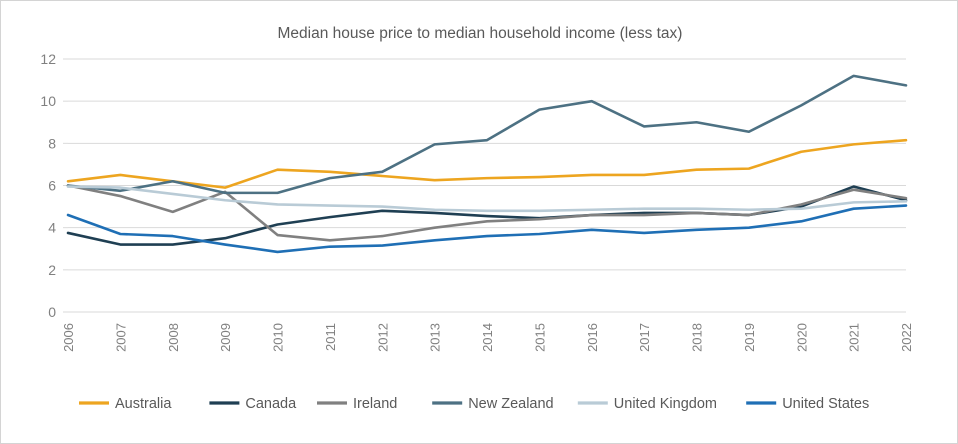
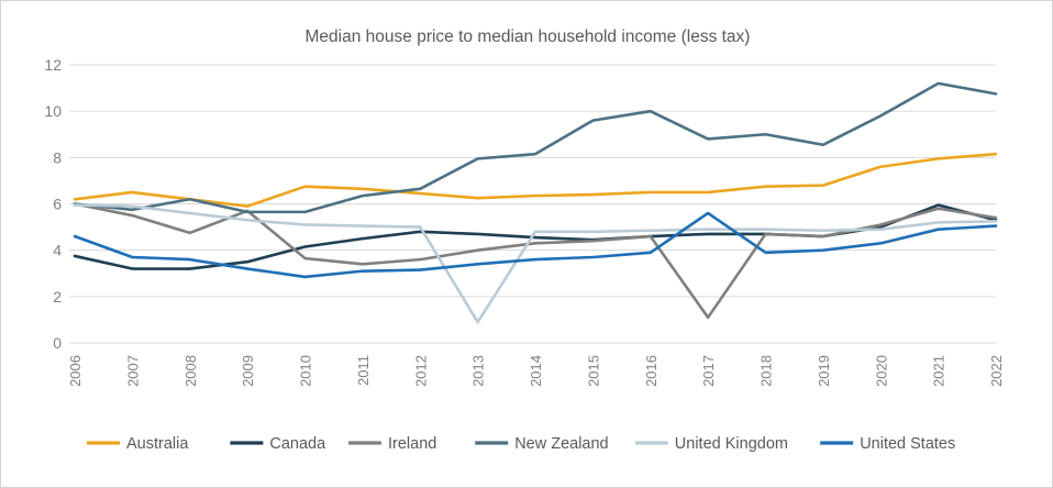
United Kingdom/2013: 4.8 -> 0.9
Ireland/2017: 4.6 -> 1.1
United States/2017: 3.8 -> 5.6
